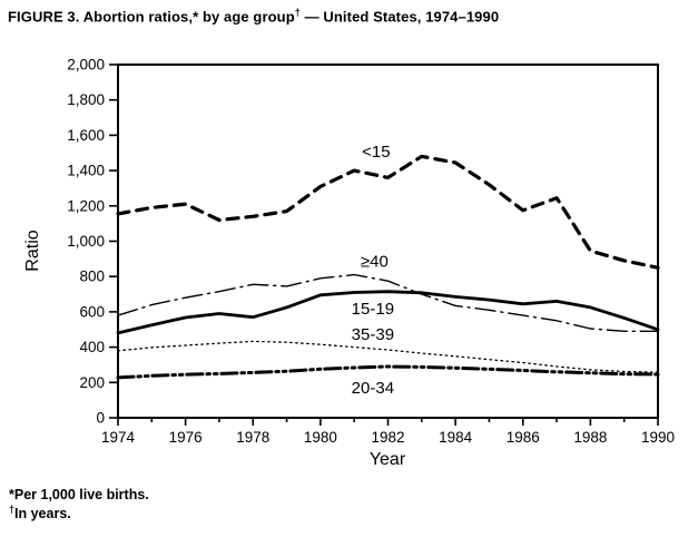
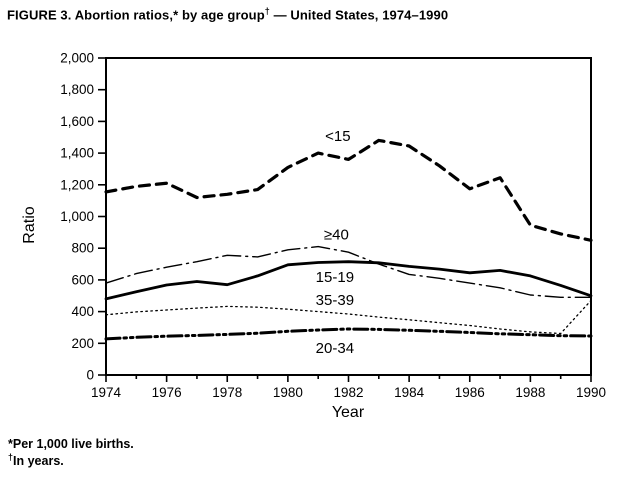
35-39/1990: 260 -> 470
